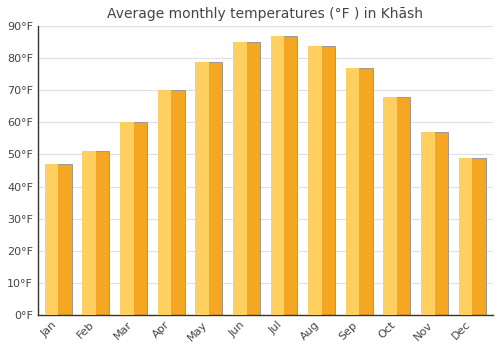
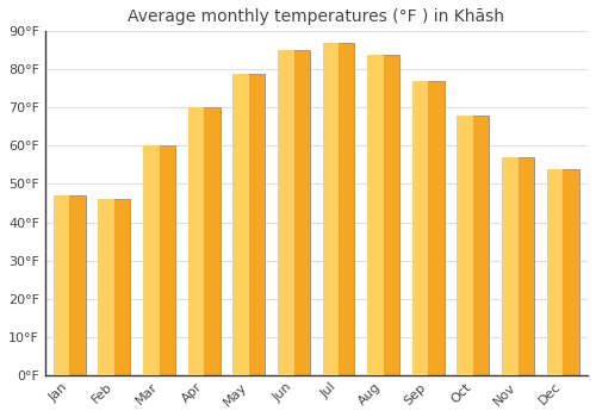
Feb: 51°F -> 46°F
Dec: 49°F -> 54°F
